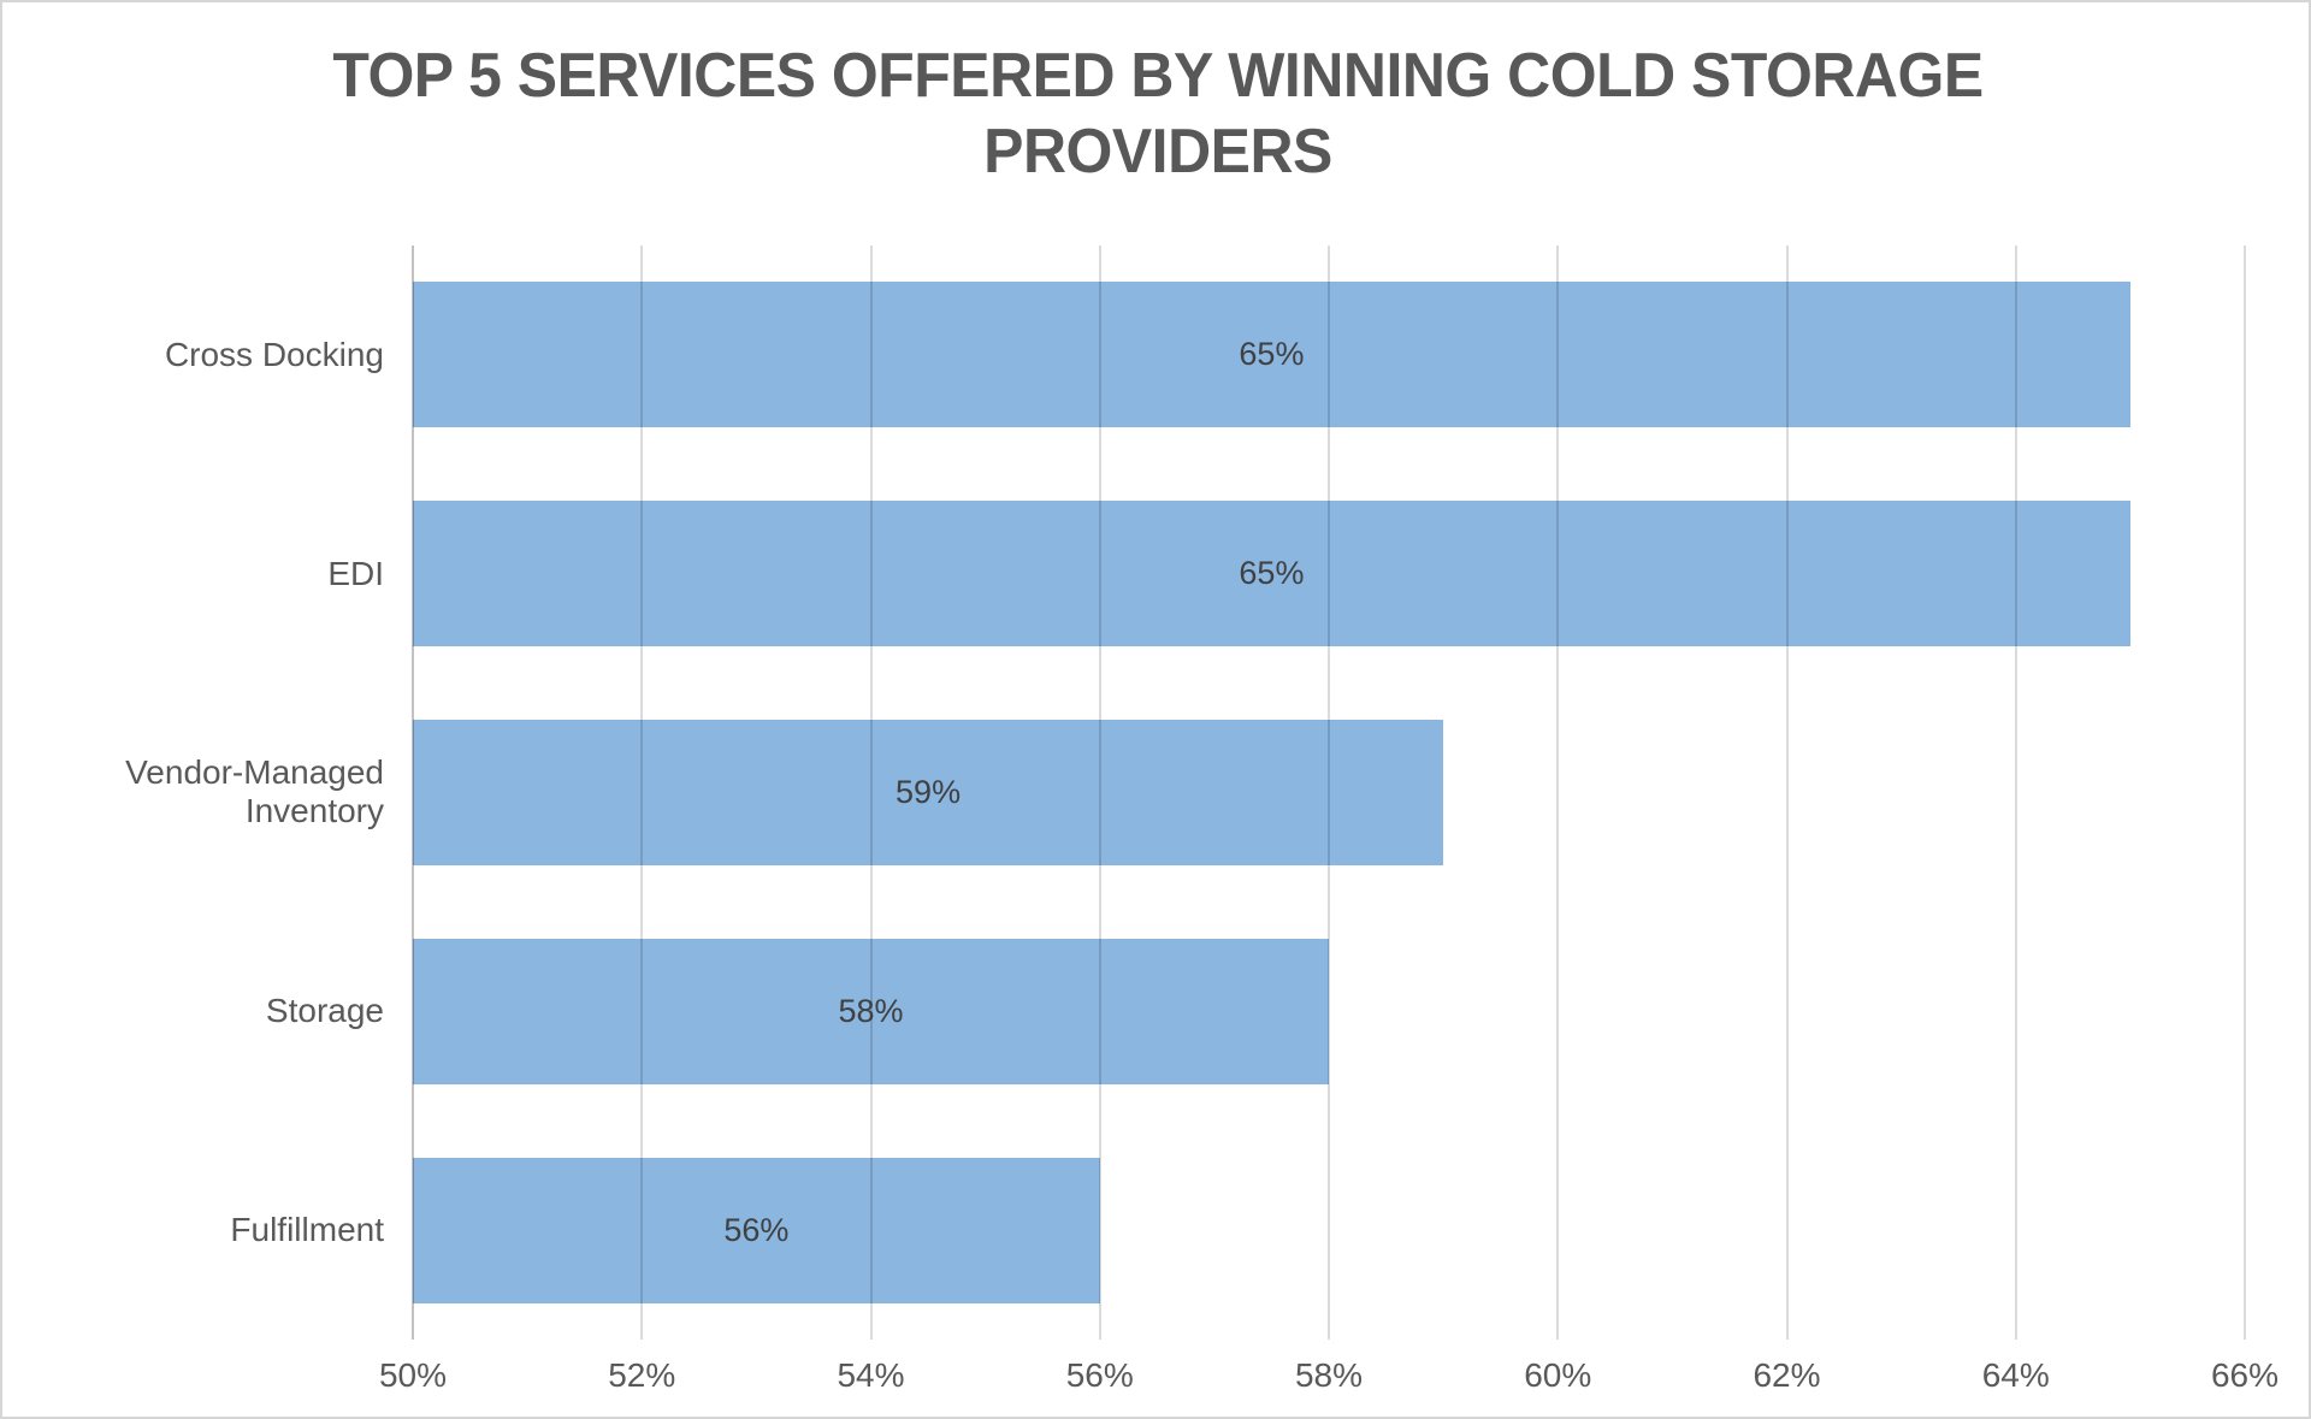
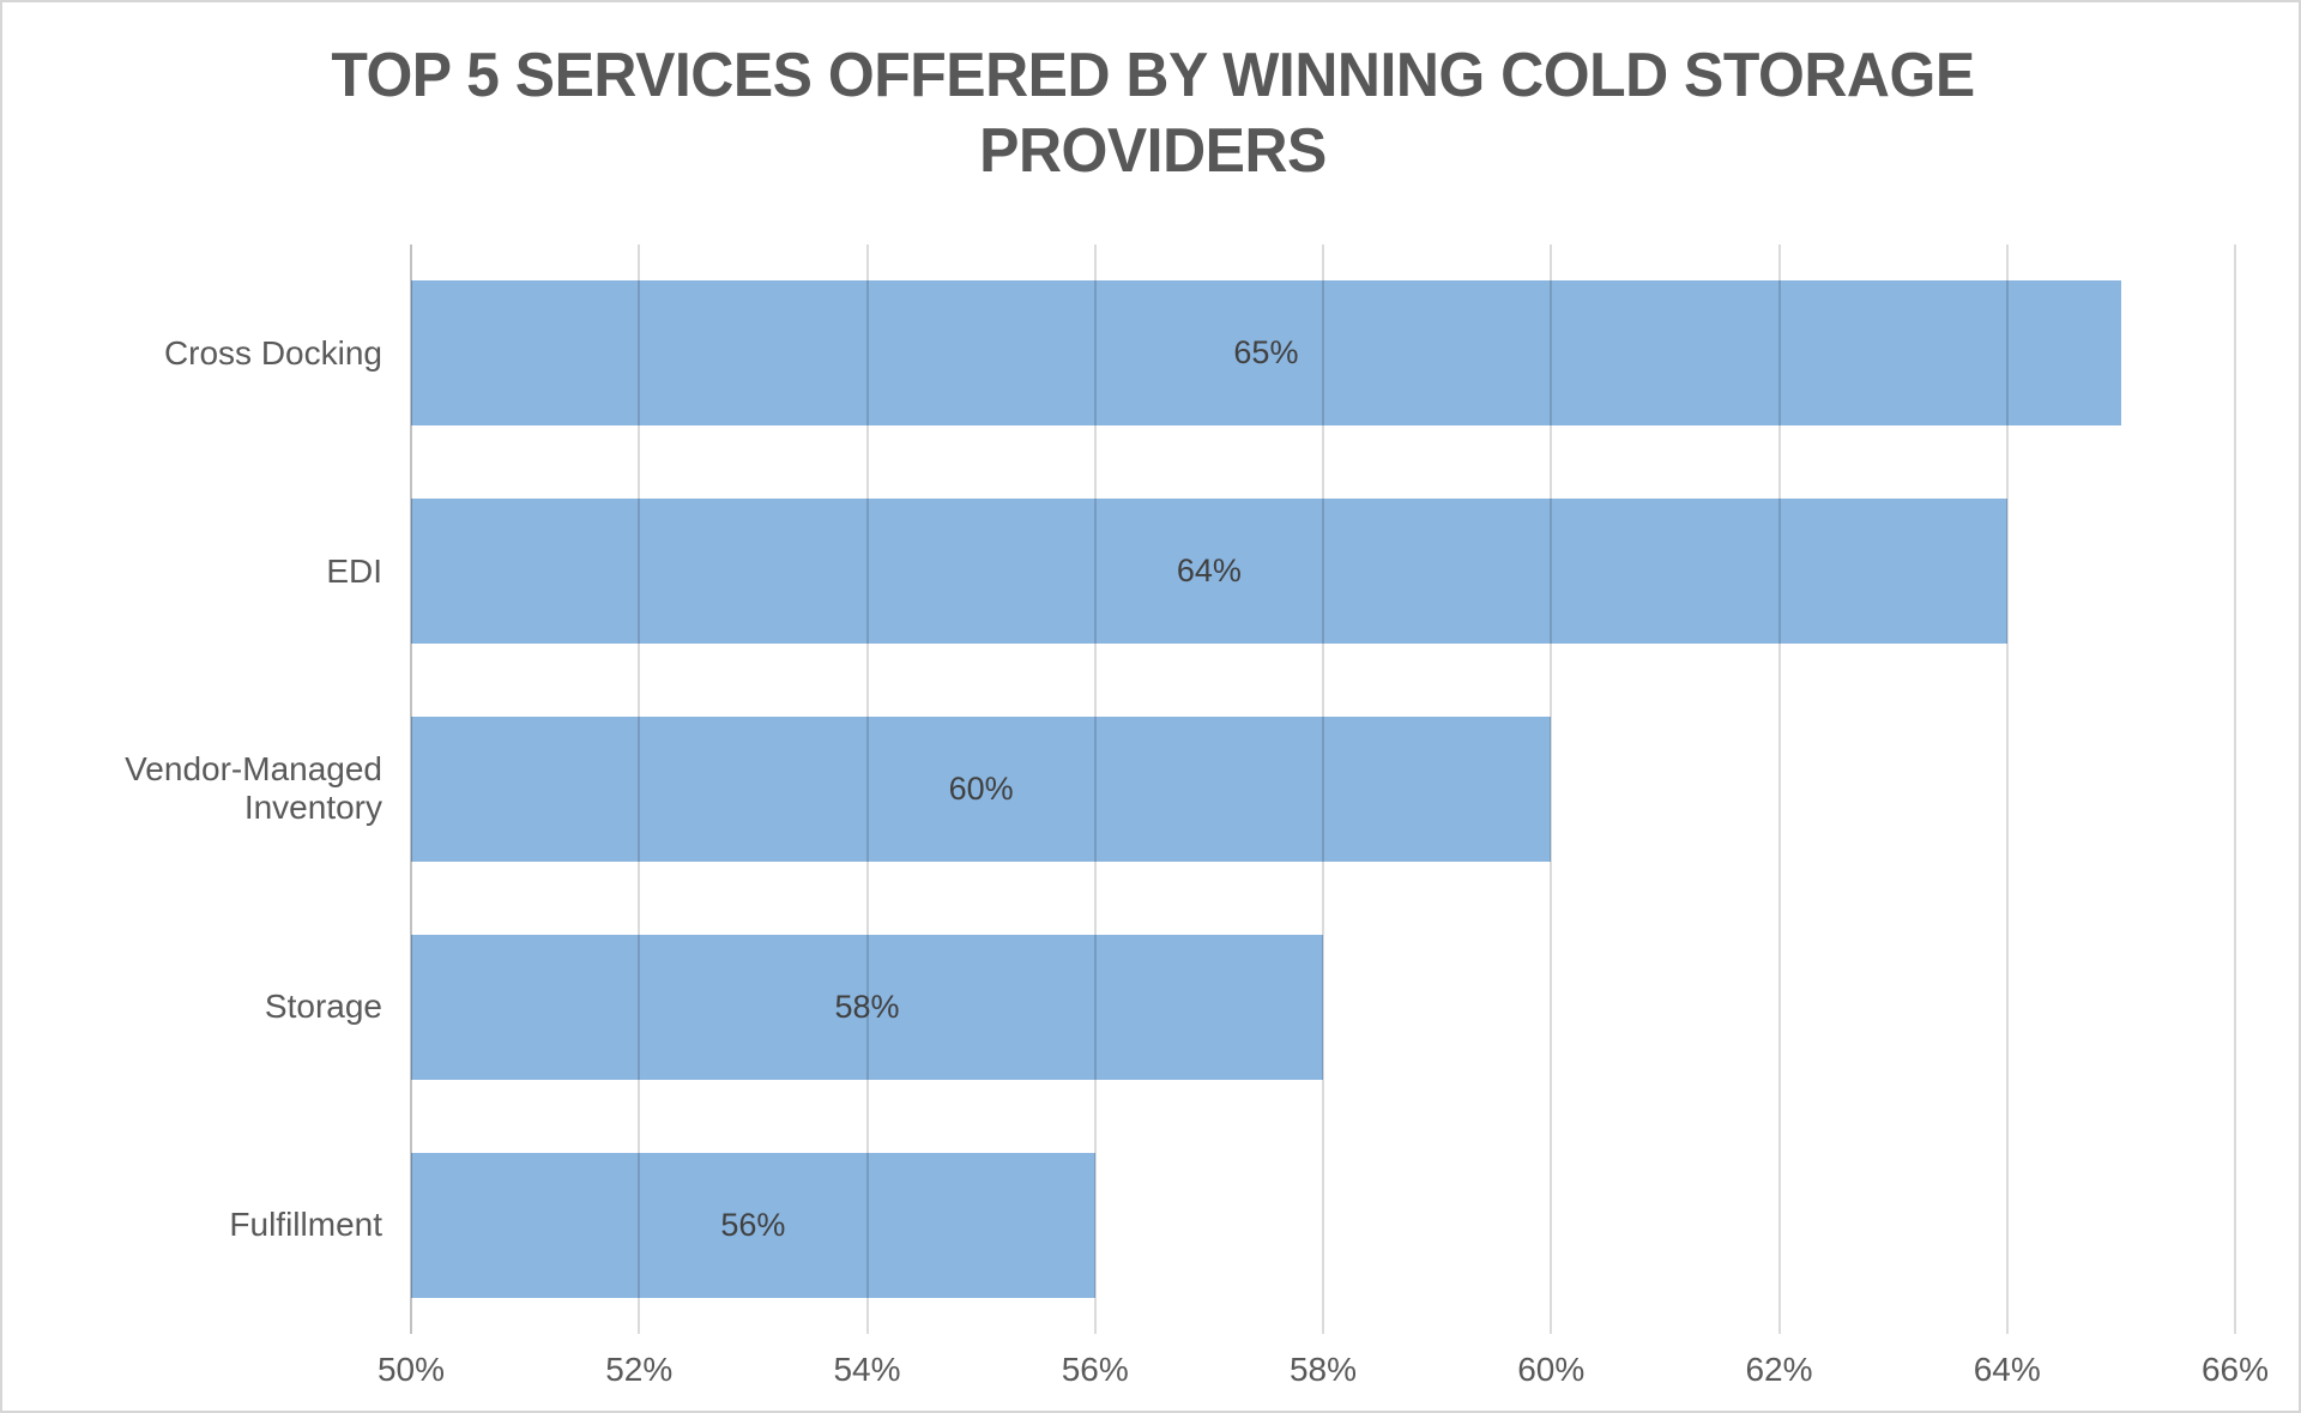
EDI: 65% -> 64%
Vendor-Managed Inventory: 59% -> 60%
